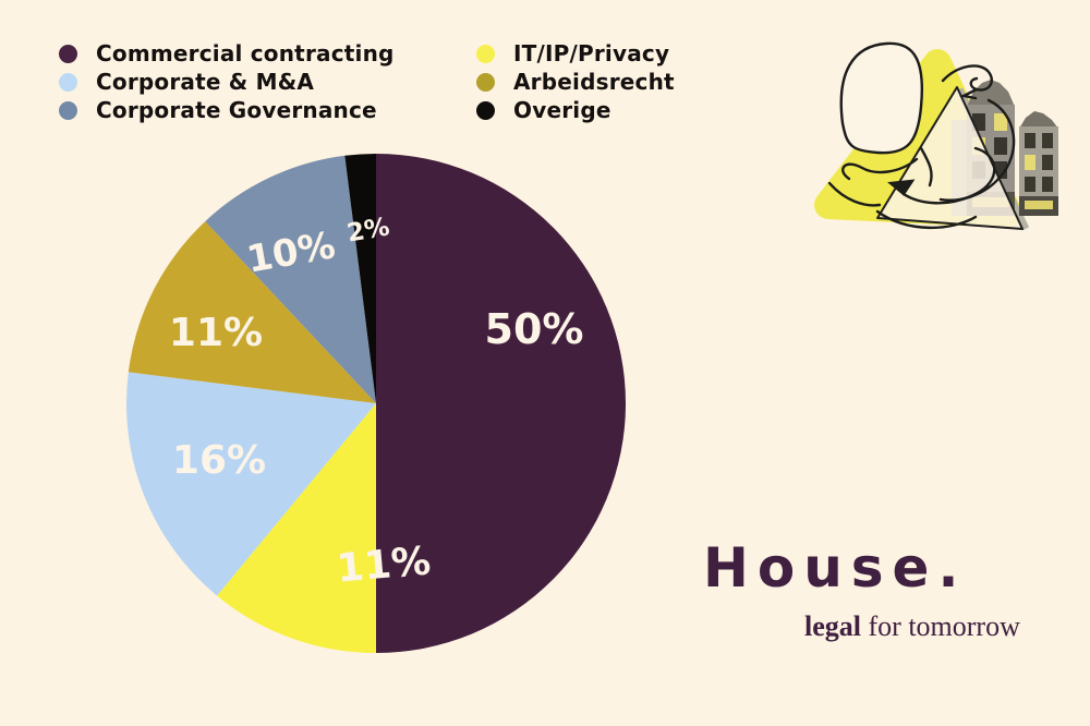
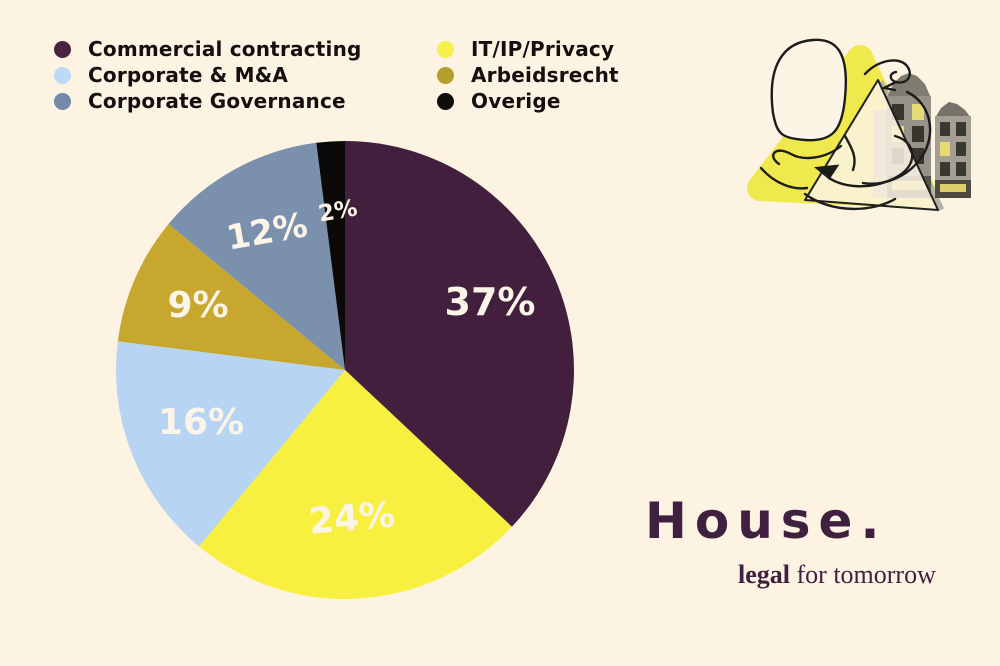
Commercial contracting: 50% -> 37%
IT/IP/Privacy: 11% -> 24%
Arbeidsrecht: 11% -> 9%
Corporate Governance: 10% -> 12%
